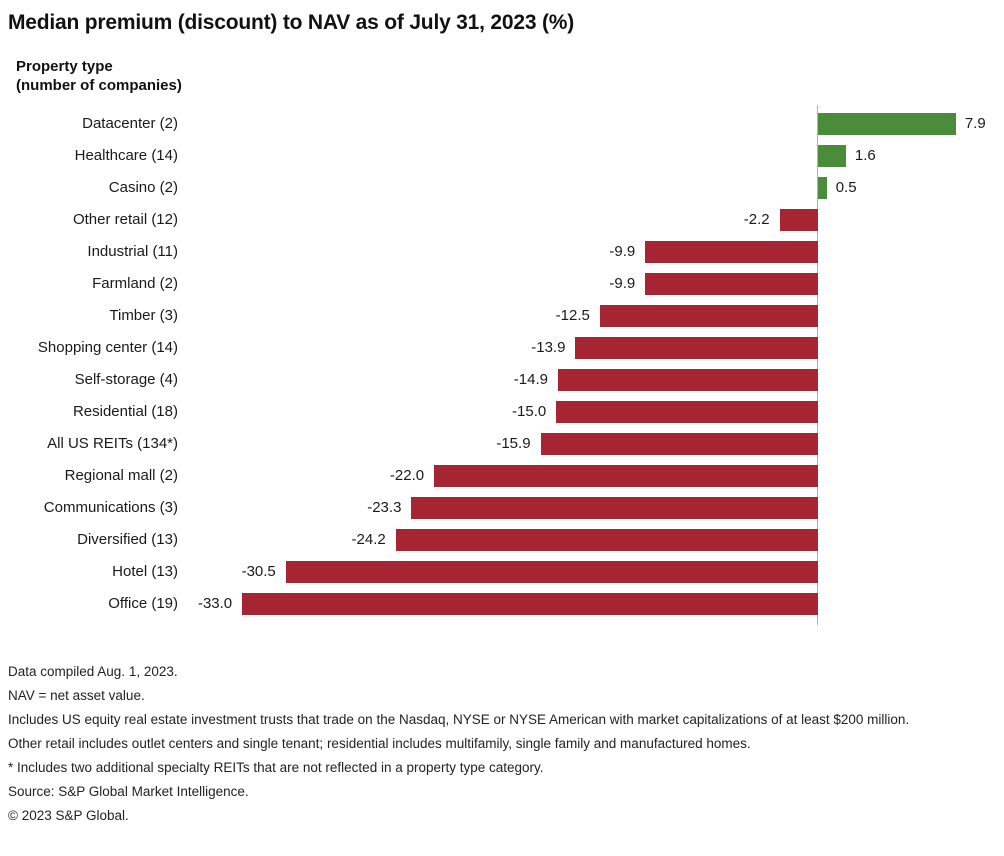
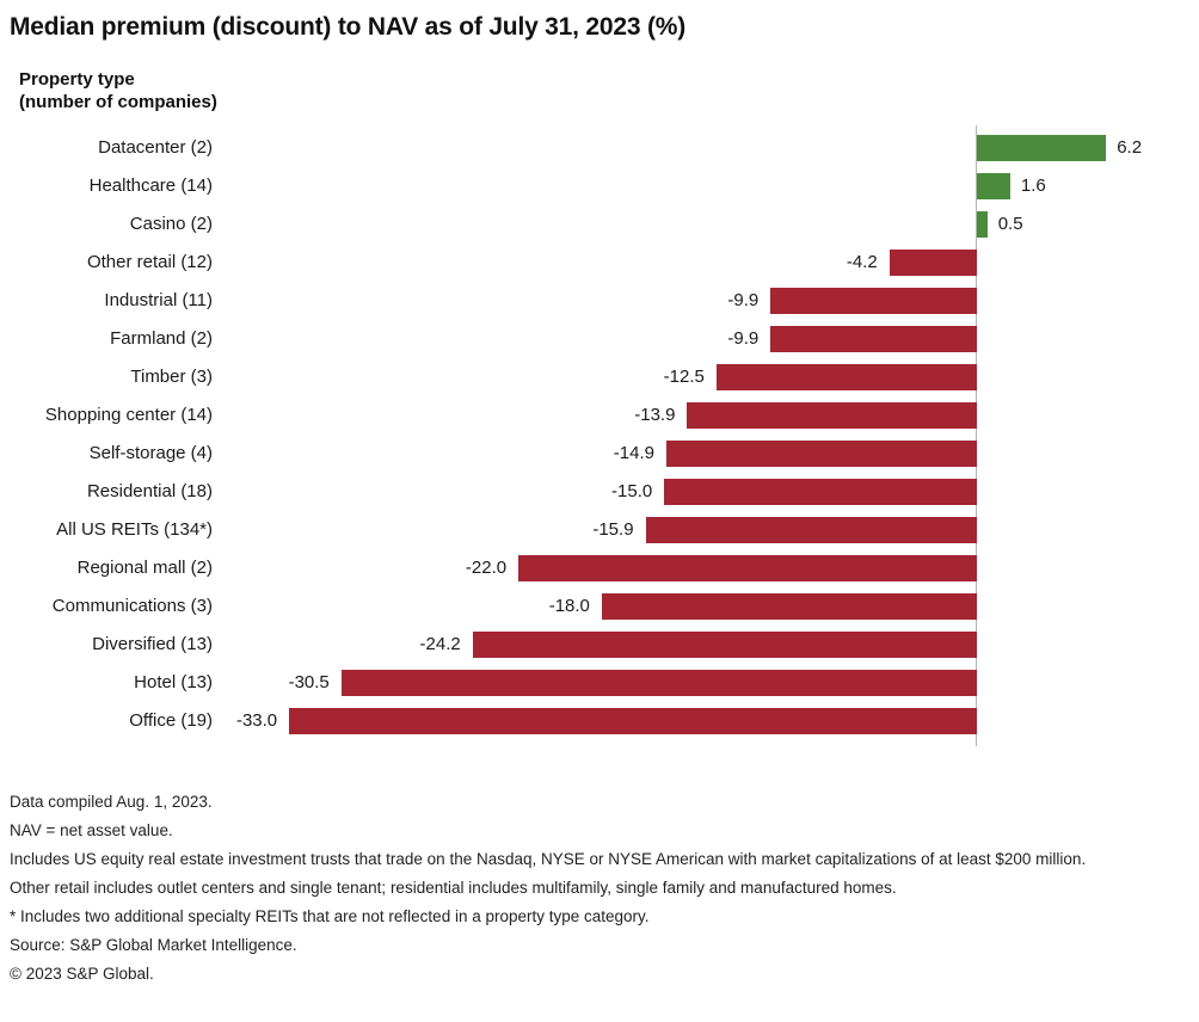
Datacenter (2): 7.9 -> 6.2
Other retail (12): -2.2 -> -4.2
Communications (3): -23.3 -> -18.0
